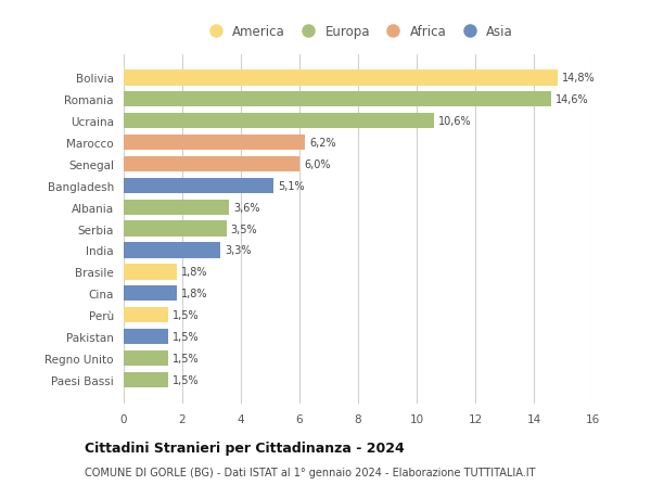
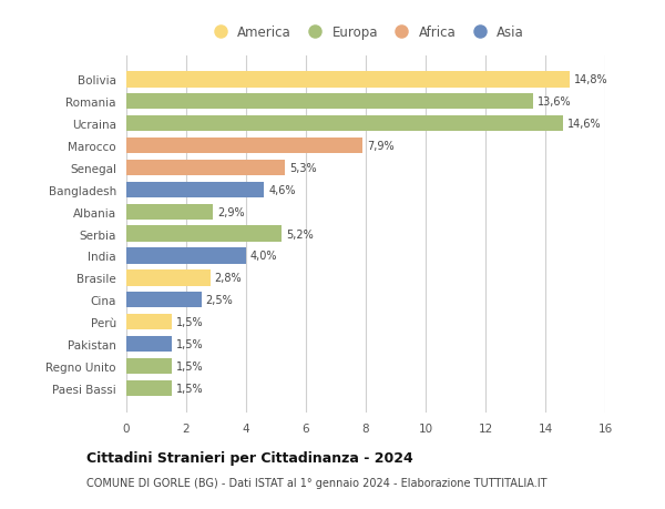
Romania: 14,6% -> 13,6%
Ucraina: 10,6% -> 14,6%
Marocco: 6,2% -> 7,9%
Senegal: 6,0% -> 5,3%
Bangladesh: 5,1% -> 4,6%
Albania: 3,6% -> 2,9%
Serbia: 3,5% -> 5,2%
India: 3,3% -> 4,0%
Brasile: 1,8% -> 2,8%
Cina: 1,8% -> 2,5%
